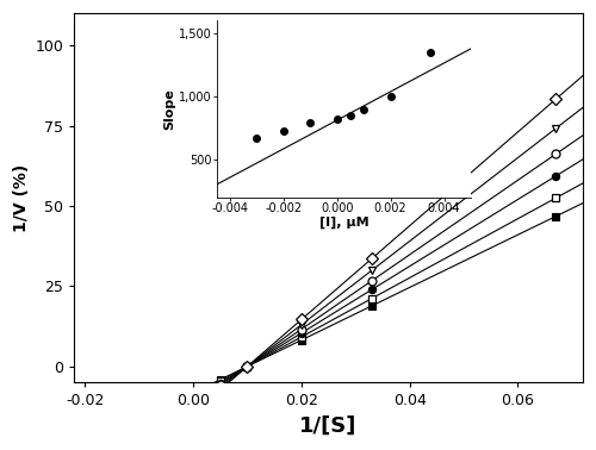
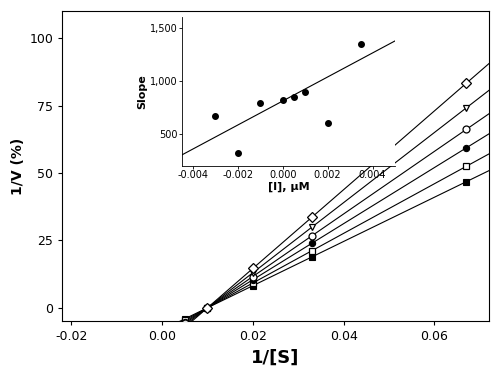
-0.002: 730 -> 320
0.002: 1,000 -> 610
